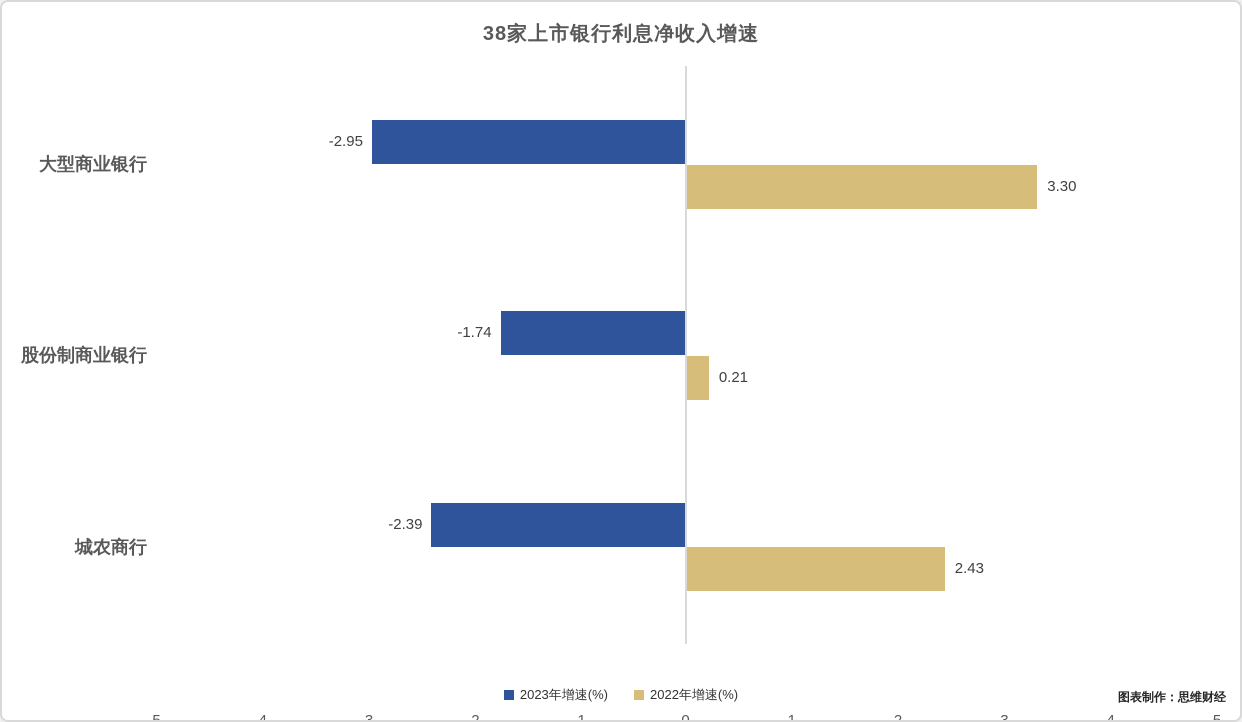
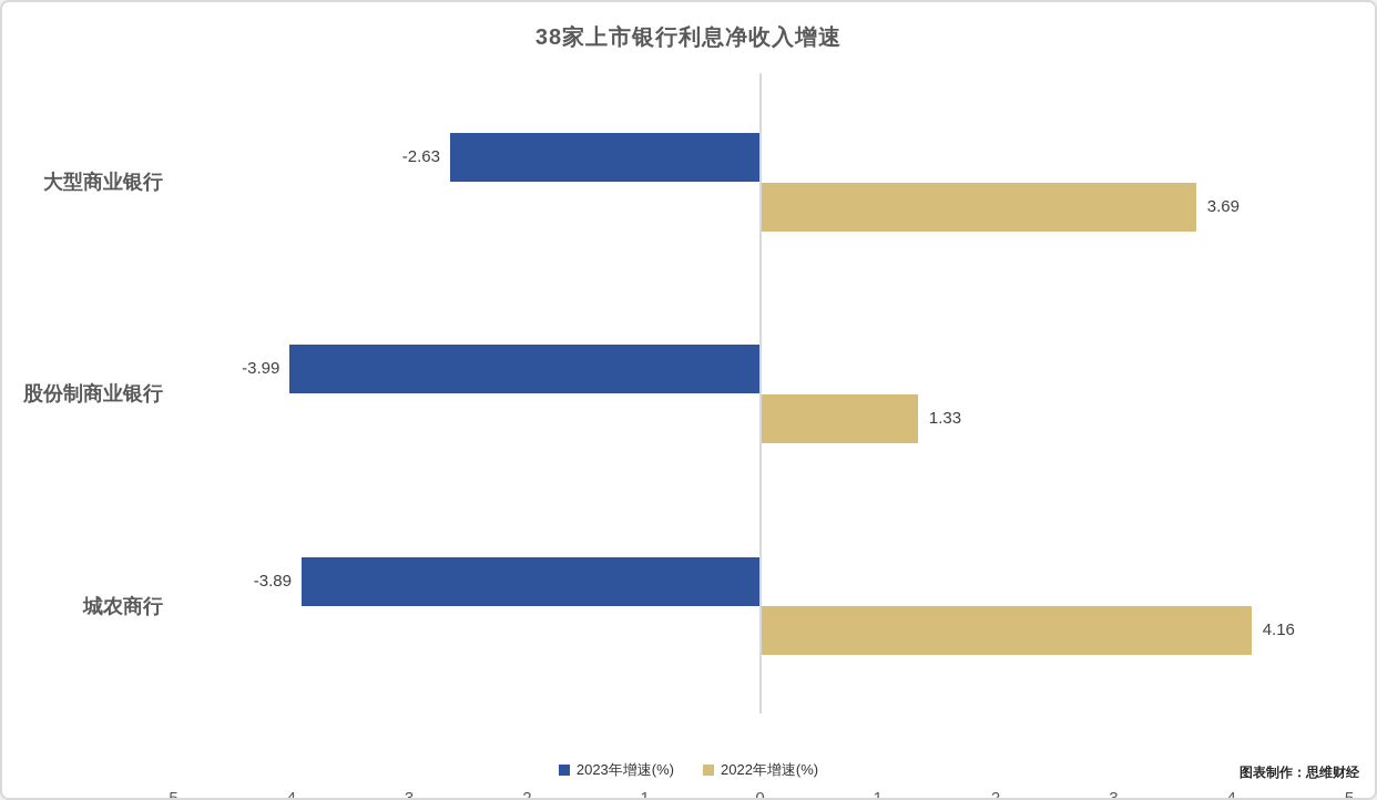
2023年增速(%)/大型商业银行: -2.95 -> -2.63
2022年增速(%)/大型商业银行: 3.30 -> 3.69
2023年增速(%)/股份制商业银行: -1.74 -> -3.99
2022年增速(%)/股份制商业银行: 0.21 -> 1.33
2023年增速(%)/城农商行: -2.39 -> -3.89
2022年增速(%)/城农商行: 2.43 -> 4.16
